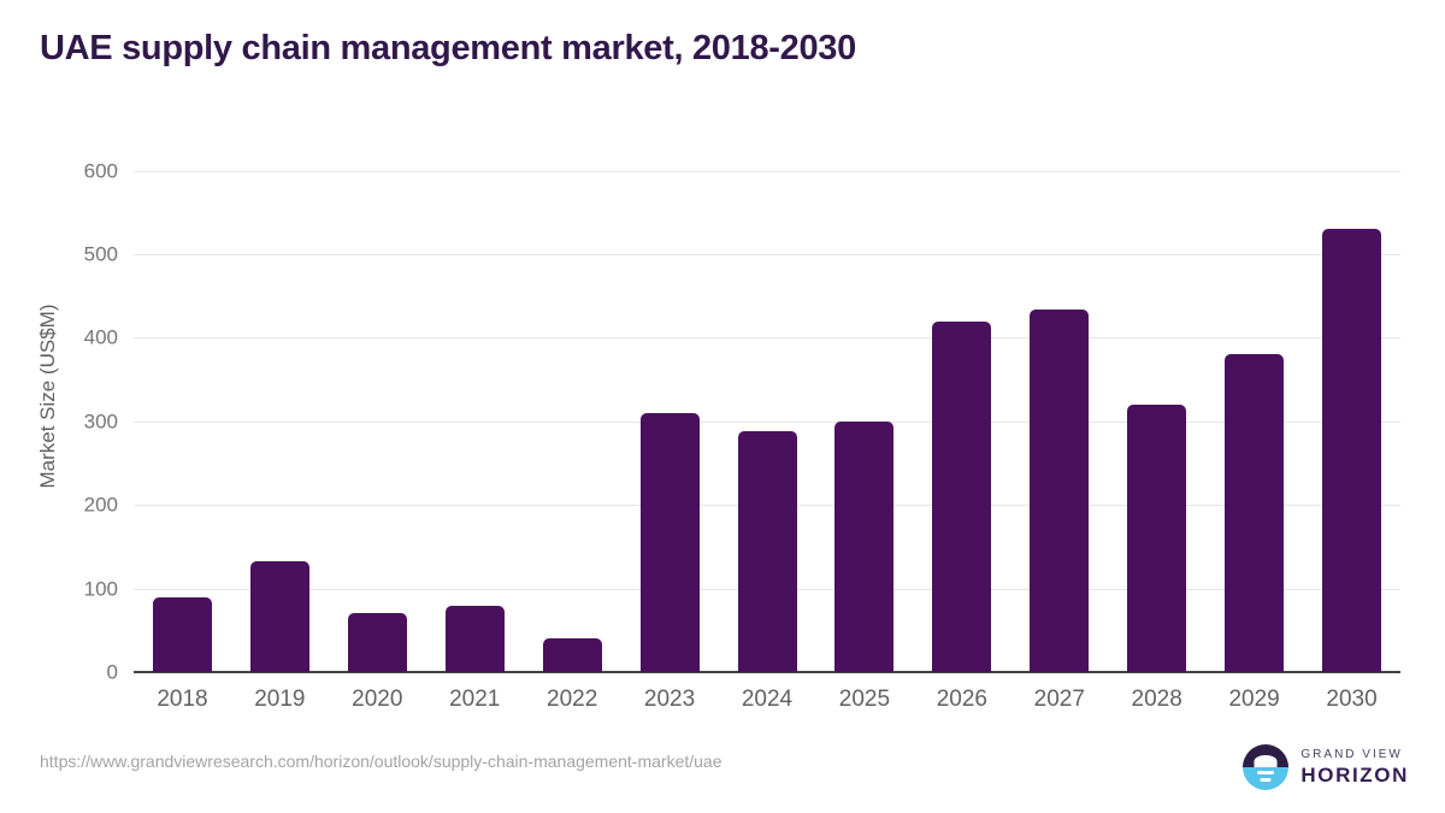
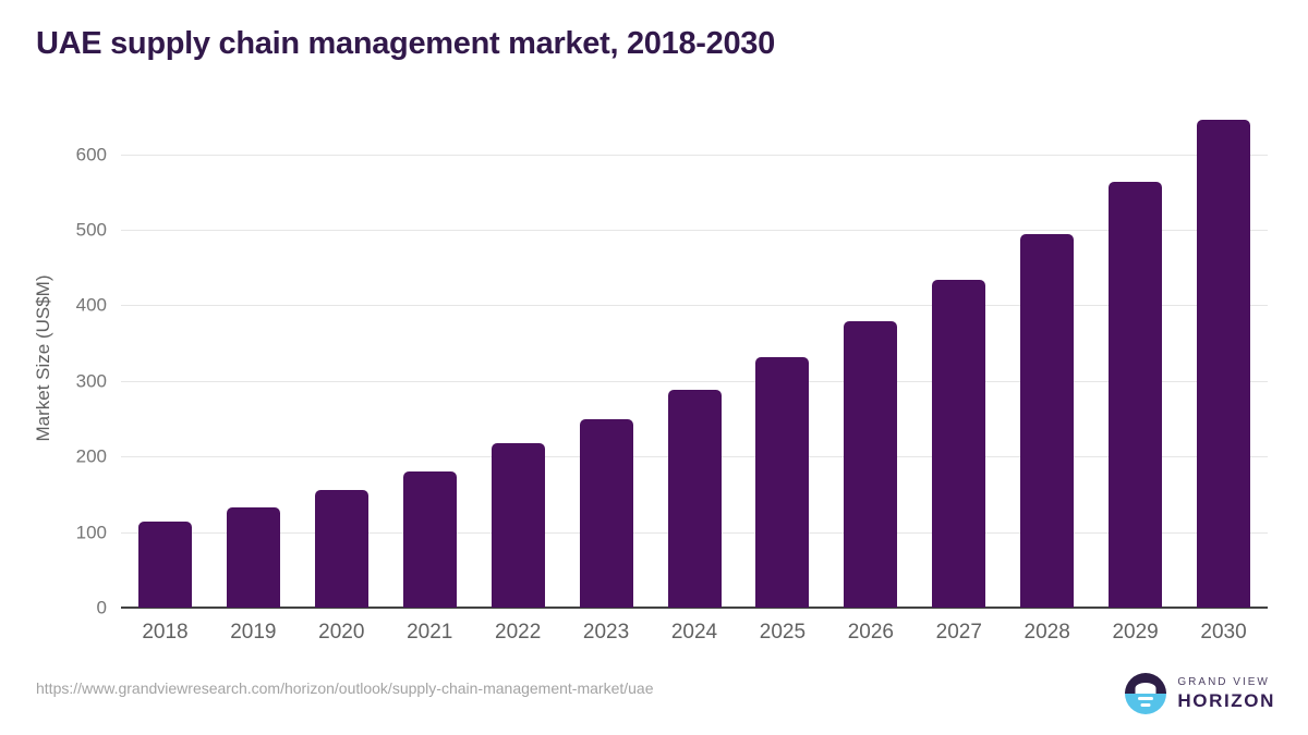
2018: 90 -> 110
2020: 70 -> 160
2021: 80 -> 180
2022: 40 -> 220
2023: 310 -> 250
2025: 300 -> 330
2026: 420 -> 380
2028: 320 -> 500
2029: 380 -> 560
2030: 530 -> 640
